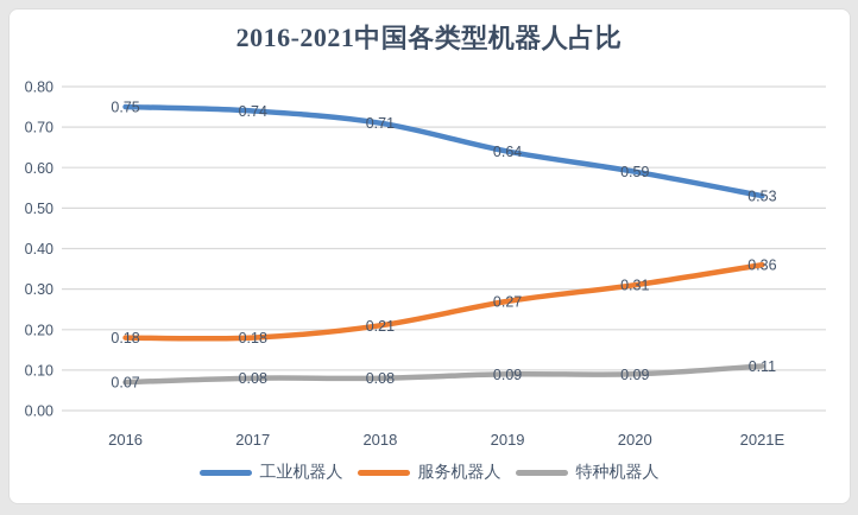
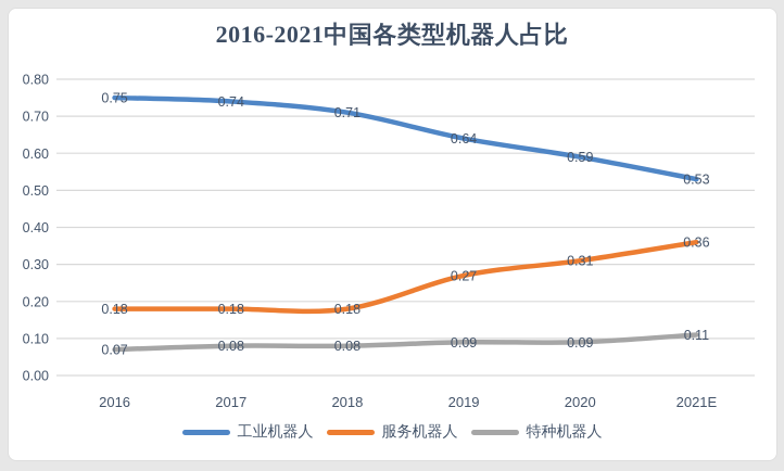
服务机器人/2018: 0.21 -> 0.18
